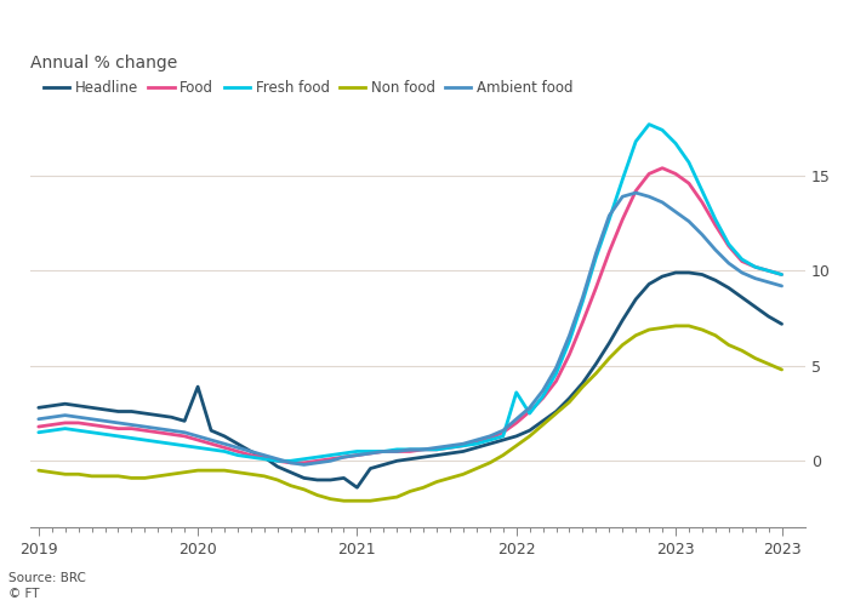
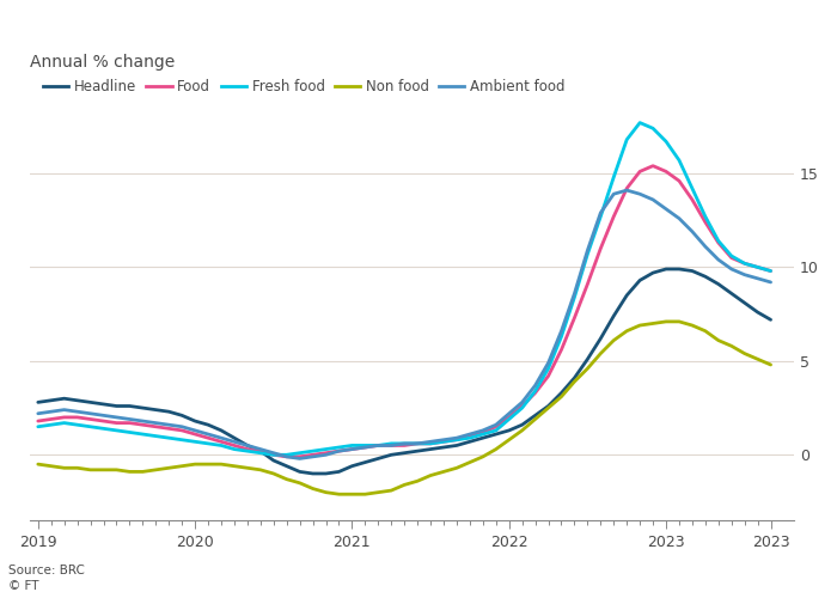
Headline/2020: 3.9 -> 1.8
Headline/2021: -1.4 -> -0.6
Fresh food/2022: 3.6 -> 1.9
